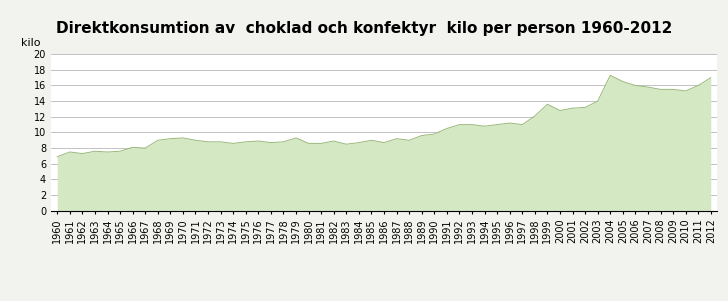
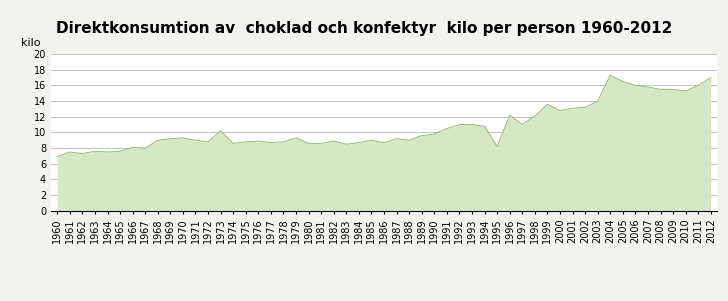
1973: 8.8 -> 10.2
1995: 11.0 -> 8.2
1996: 11.2 -> 12.2
